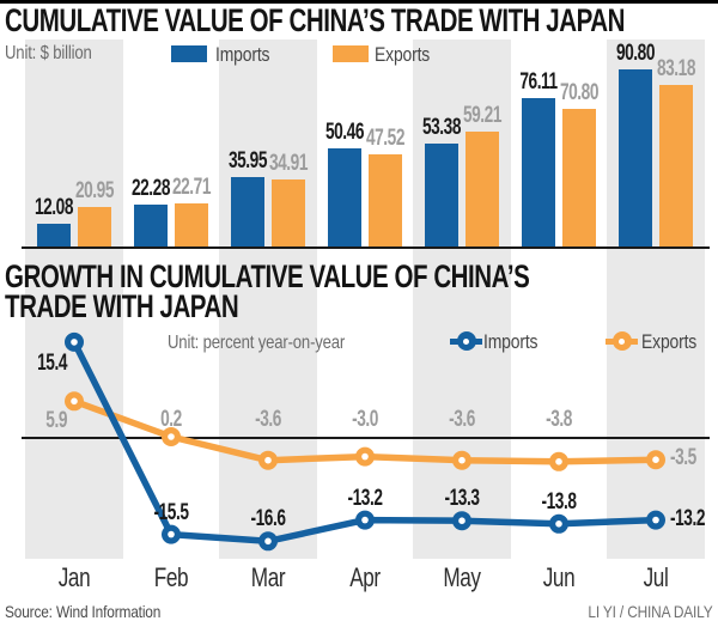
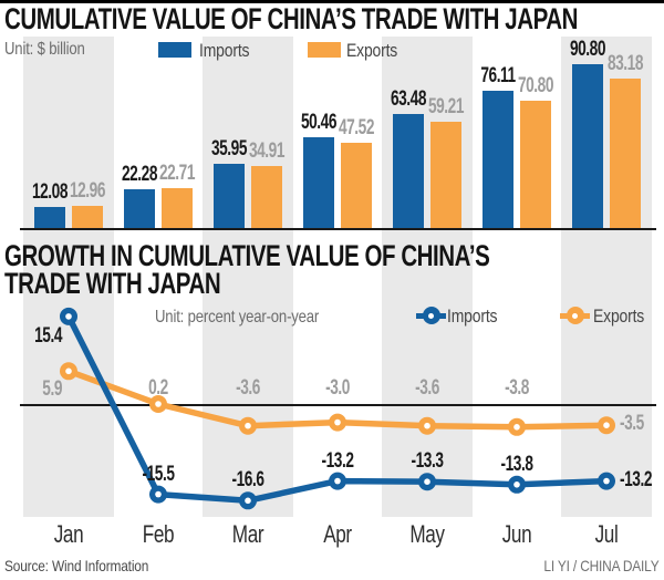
CUMULATIVE VALUE OF CHINA’S TRADE WITH JAPAN/Exports/Jan: 20.95 -> 12.96
CUMULATIVE VALUE OF CHINA’S TRADE WITH JAPAN/Imports/May: 53.38 -> 63.48
